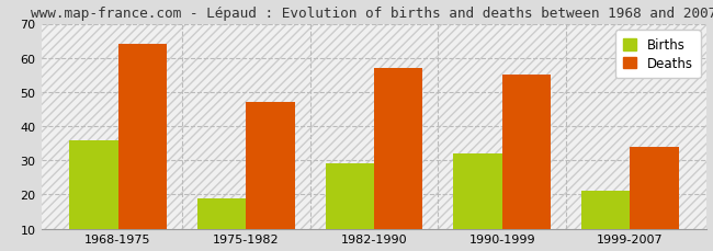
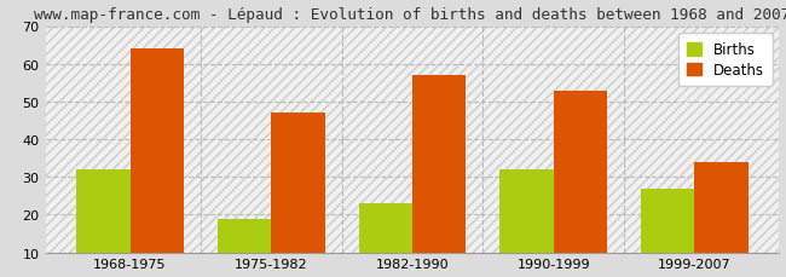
Births/1968-1975: 36 -> 32
Births/1982-1990: 29 -> 23
Deaths/1990-1999: 55 -> 53
Births/1999-2007: 21 -> 27
